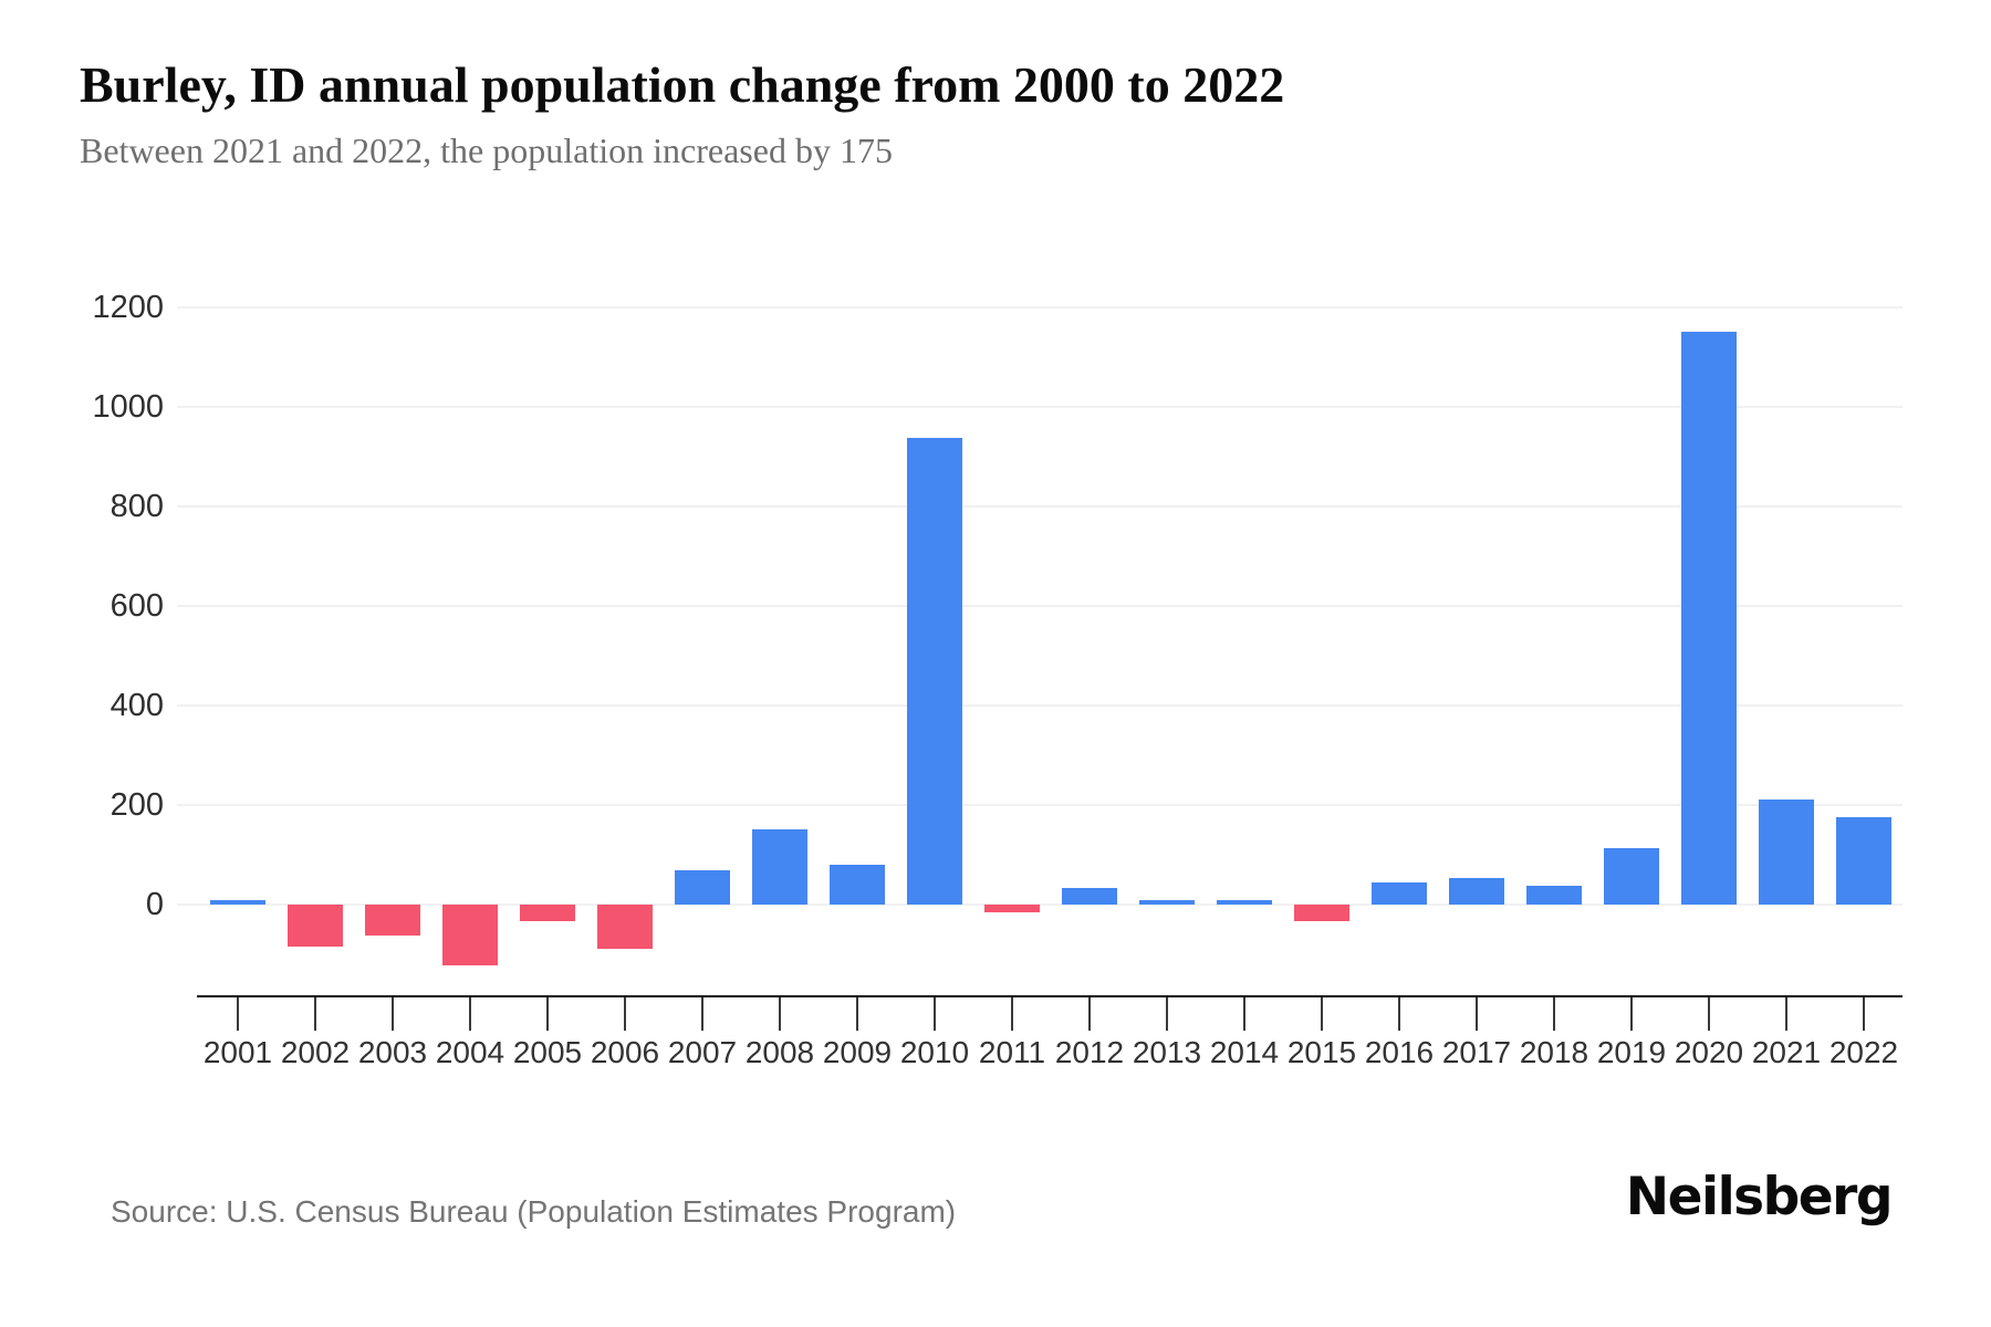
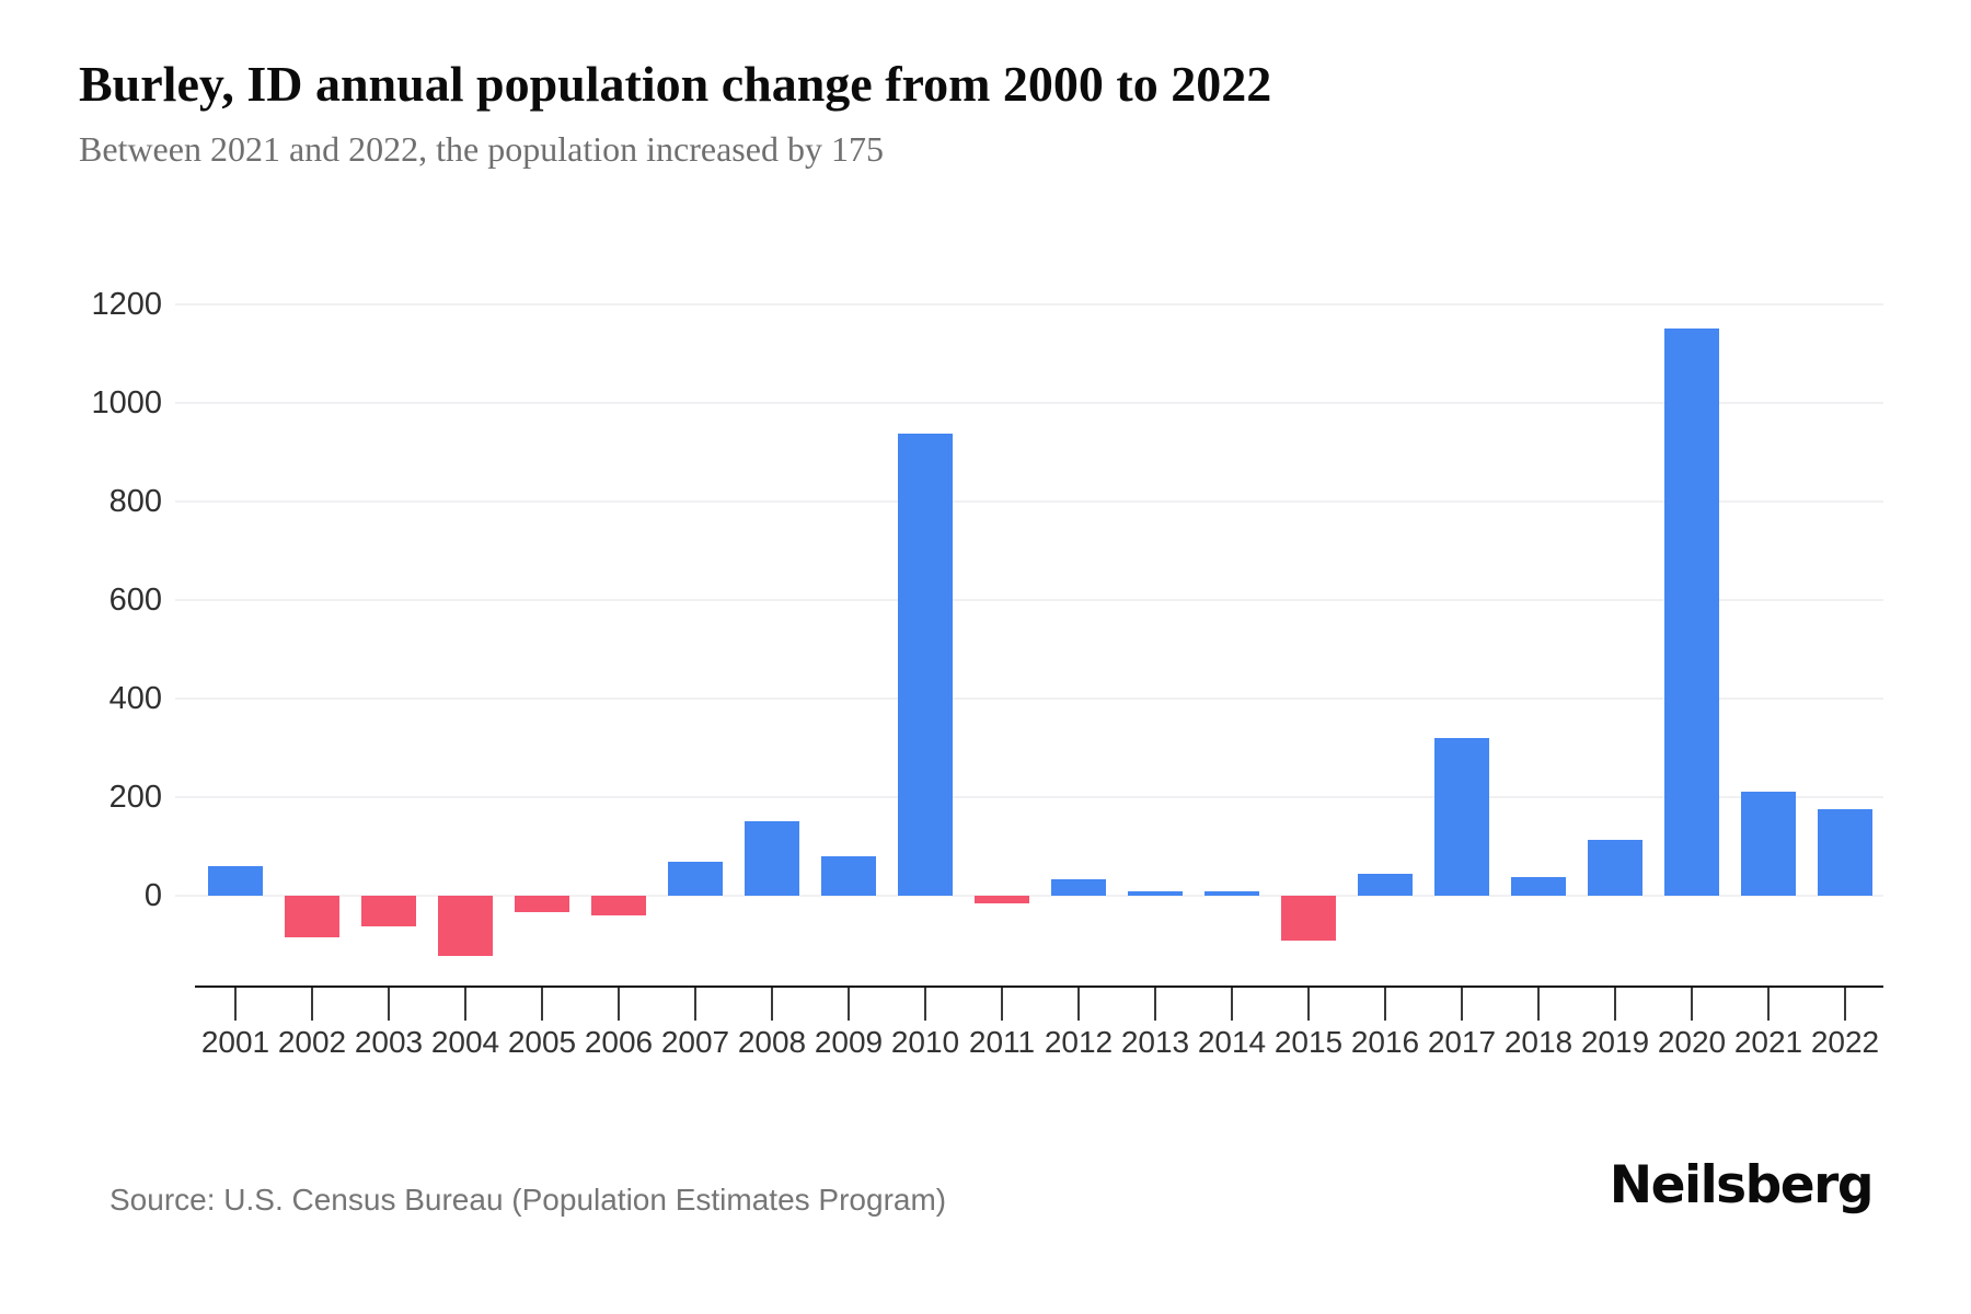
2001: 10 -> 60
2006: -90 -> -40
2015: -30 -> -90
2017: 50 -> 320
